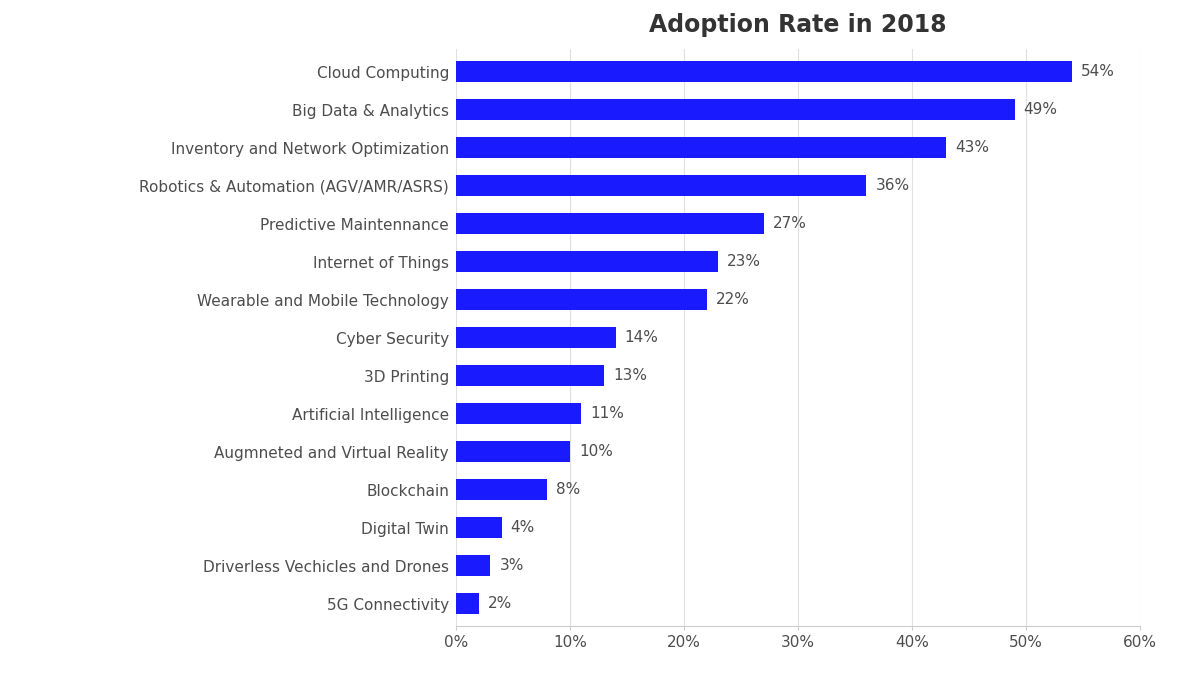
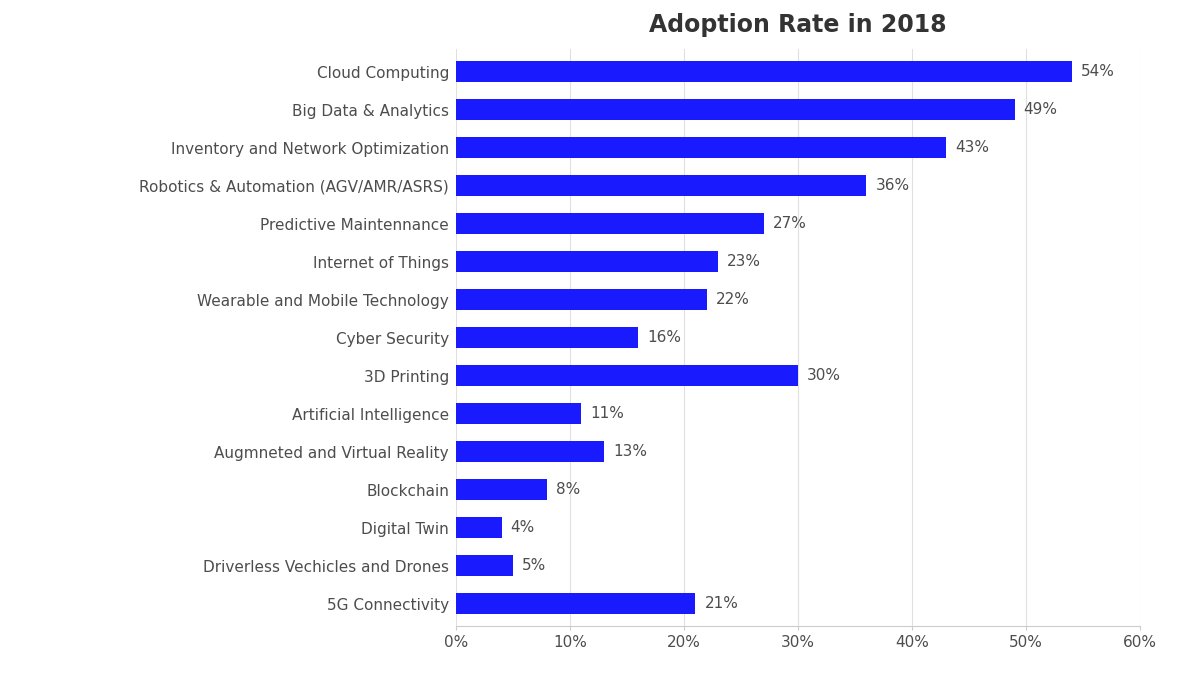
Cyber Security: 14% -> 16%
3D Printing: 13% -> 30%
Augmneted and Virtual Reality: 10% -> 13%
Driverless Vechicles and Drones: 3% -> 5%
5G Connectivity: 2% -> 21%
